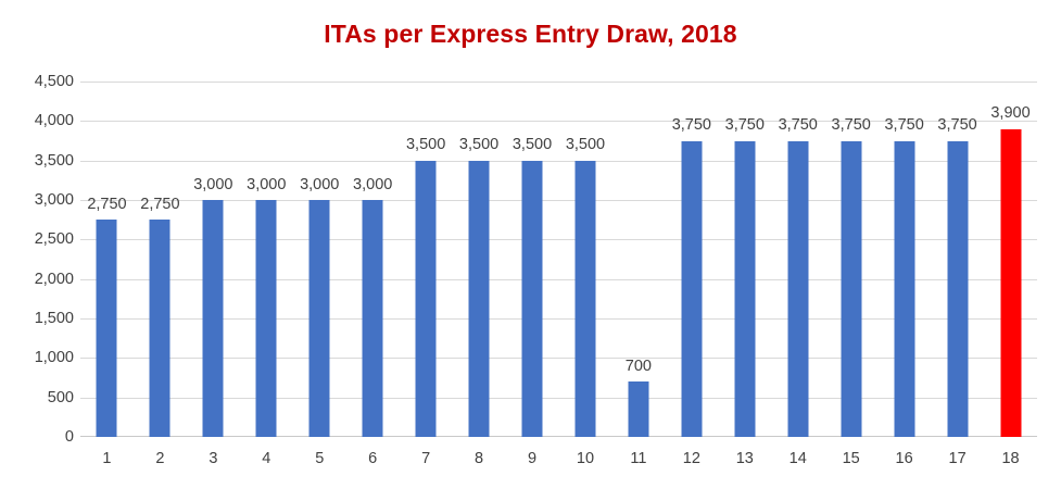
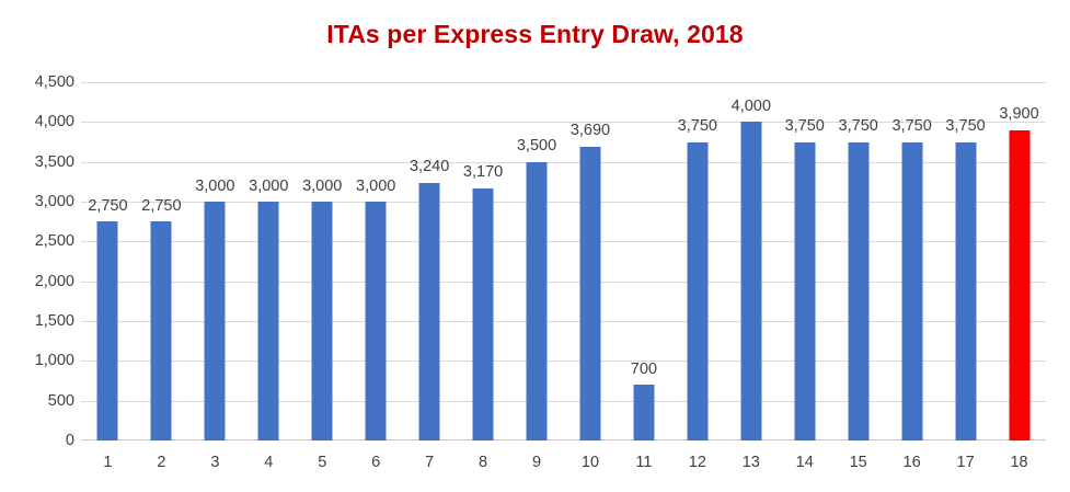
7: 3,500 -> 3,240
8: 3,500 -> 3,170
10: 3,500 -> 3,690
13: 3,750 -> 4,000
